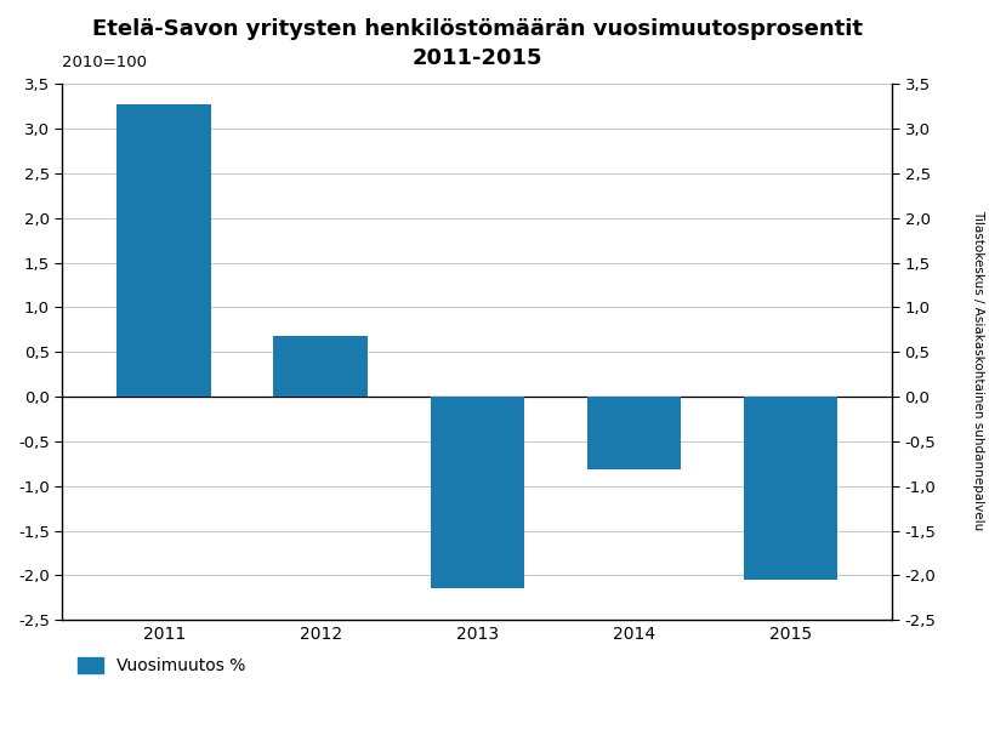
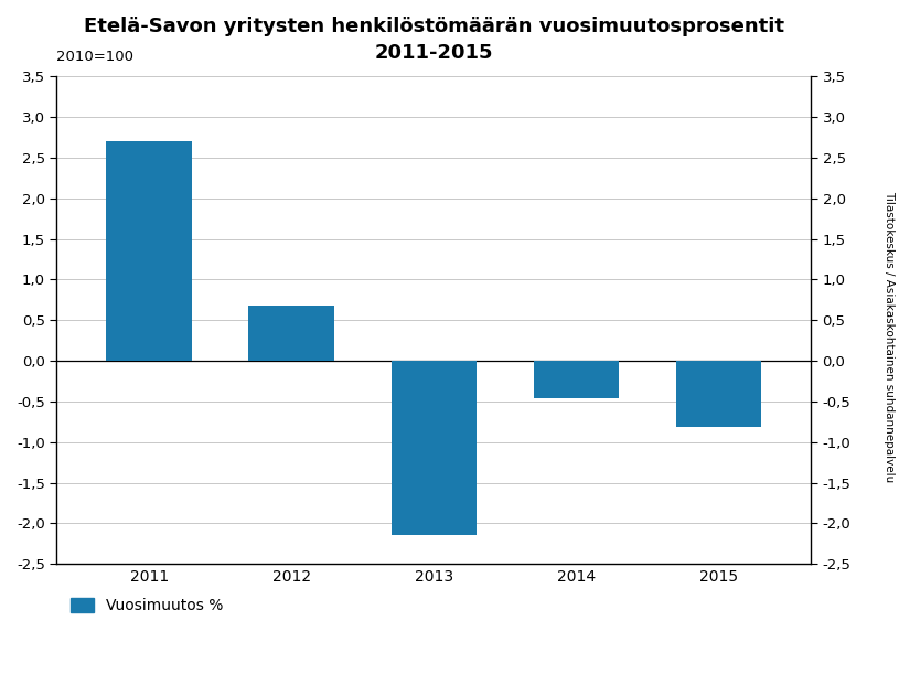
2011: 3,27 -> 2,70
2014: -0,82 -> -0,46
2015: -2,05 -> -0,82
